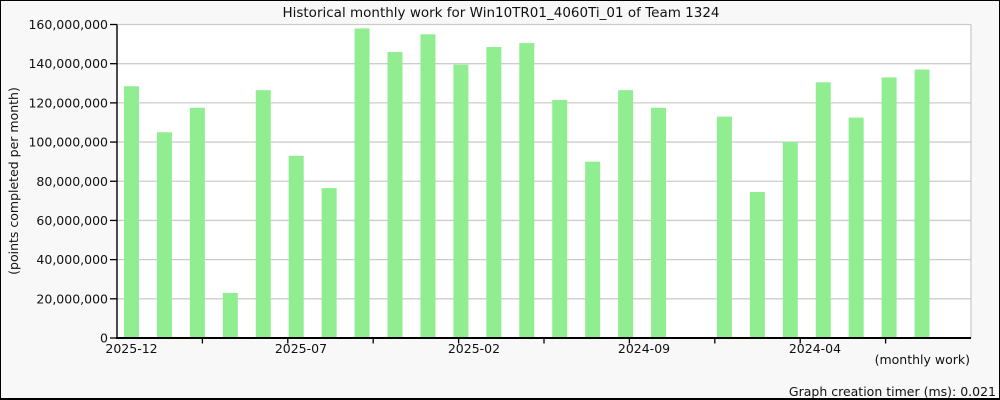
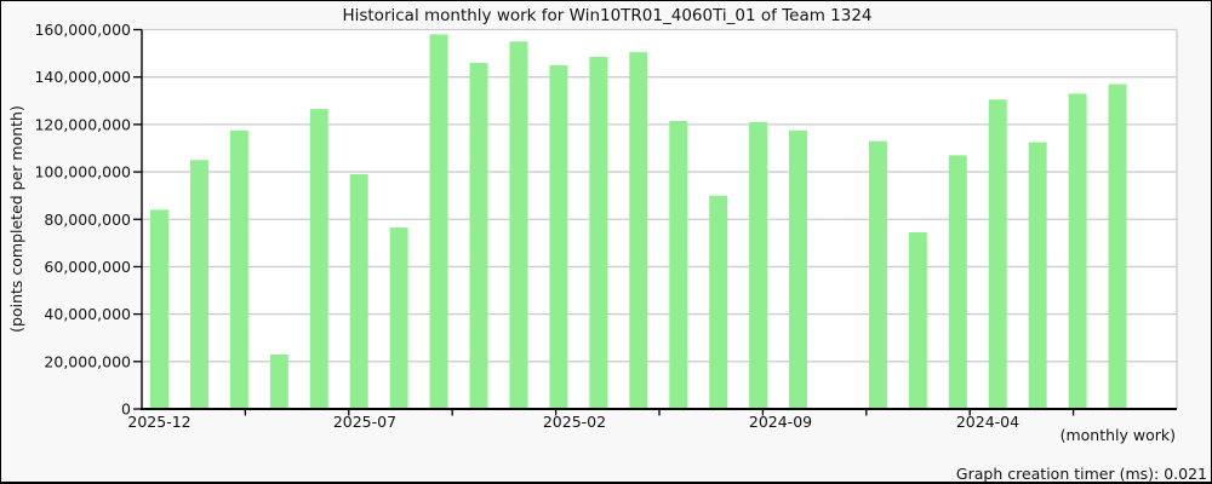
2025-12: 128000000 -> 84000000
2025-07: 93000000 -> 99000000
2025-02: 140000000 -> 145000000
2024-09: 126000000 -> 121000000
2024-04: 100000000 -> 107000000
